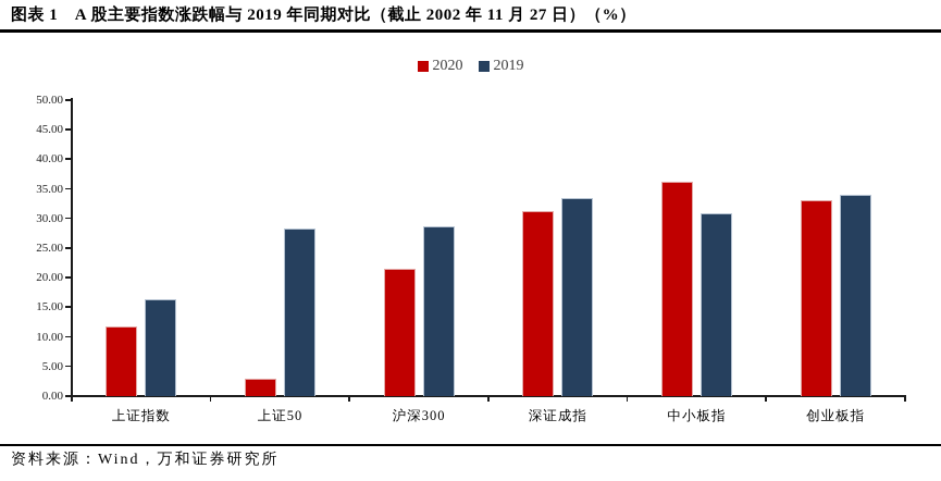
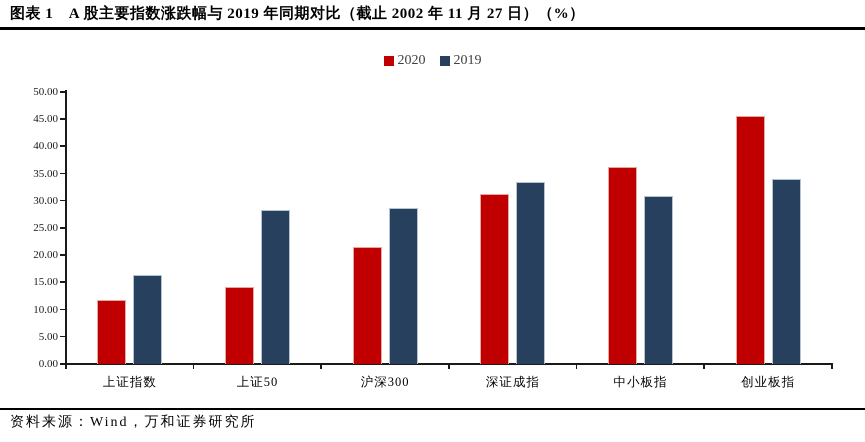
2020/上证50: 3 -> 14
2020/创业板指: 33 -> 46
